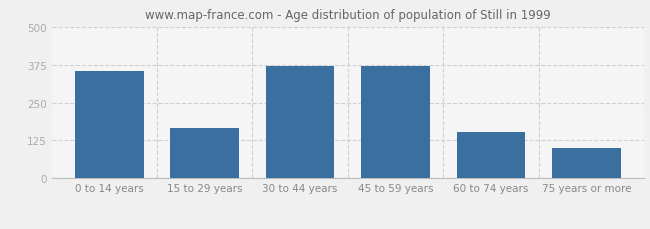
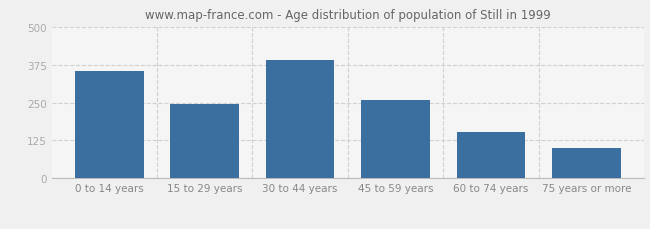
15 to 29 years: 165 -> 245
30 to 44 years: 370 -> 390
45 to 59 years: 370 -> 258
